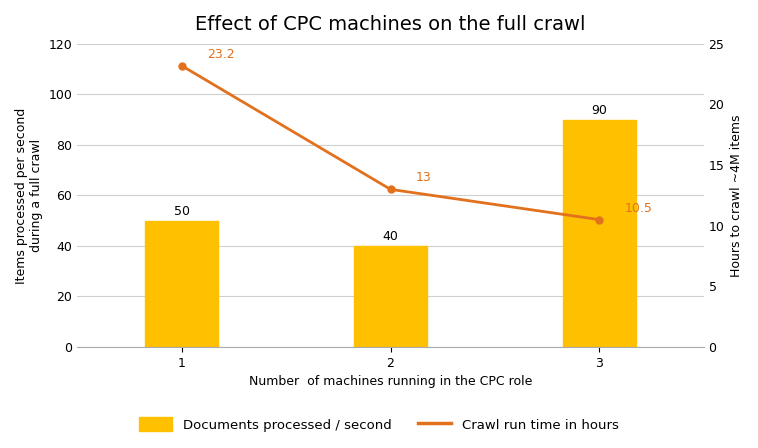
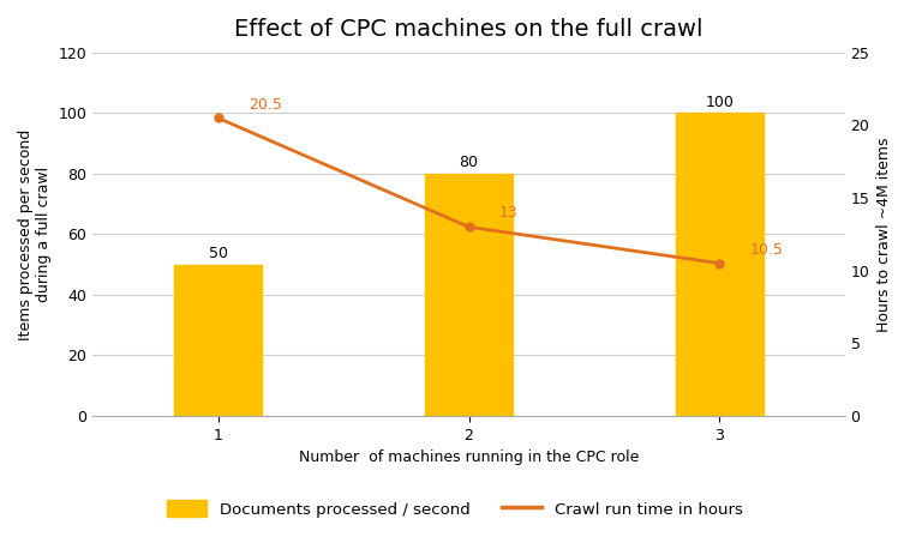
Crawl run time in hours/1: 23.2 -> 20.5
Documents processed / second/2: 40 -> 80
Documents processed / second/3: 90 -> 100
